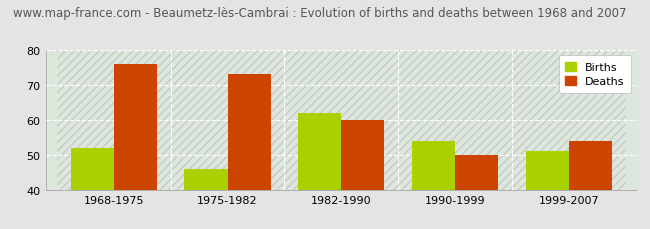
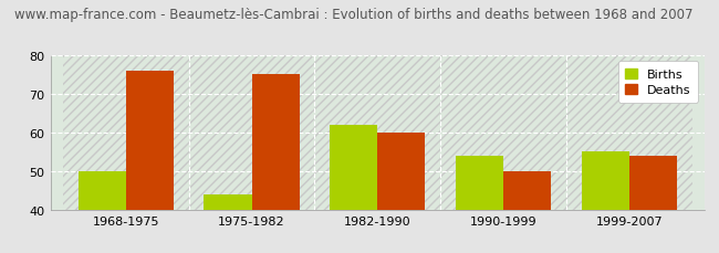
Births/1968-1975: 52 -> 50
Births/1975-1982: 46 -> 44
Deaths/1975-1982: 73 -> 75
Births/1999-2007: 51 -> 55
